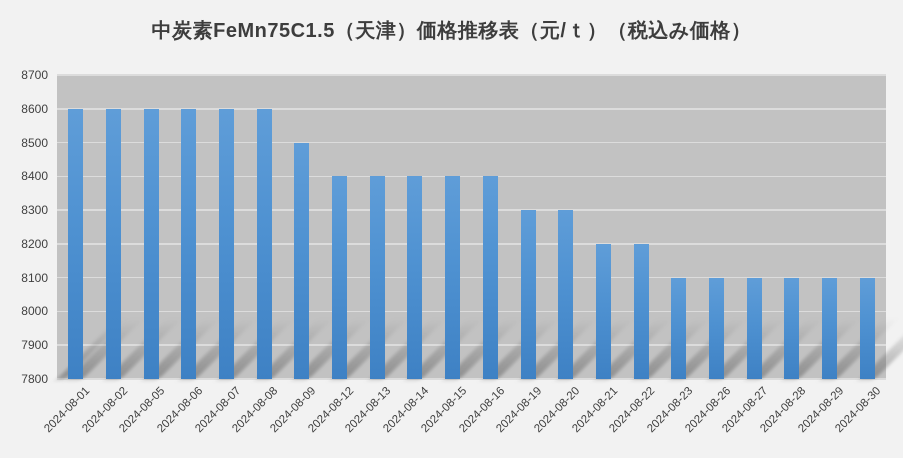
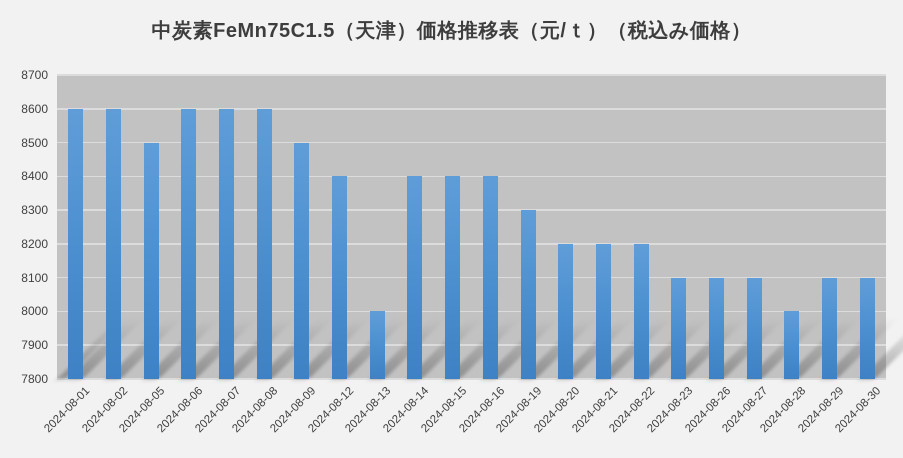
2024-08-05: 8600 -> 8500
2024-08-13: 8400 -> 8000
2024-08-20: 8300 -> 8200
2024-08-28: 8100 -> 8000
